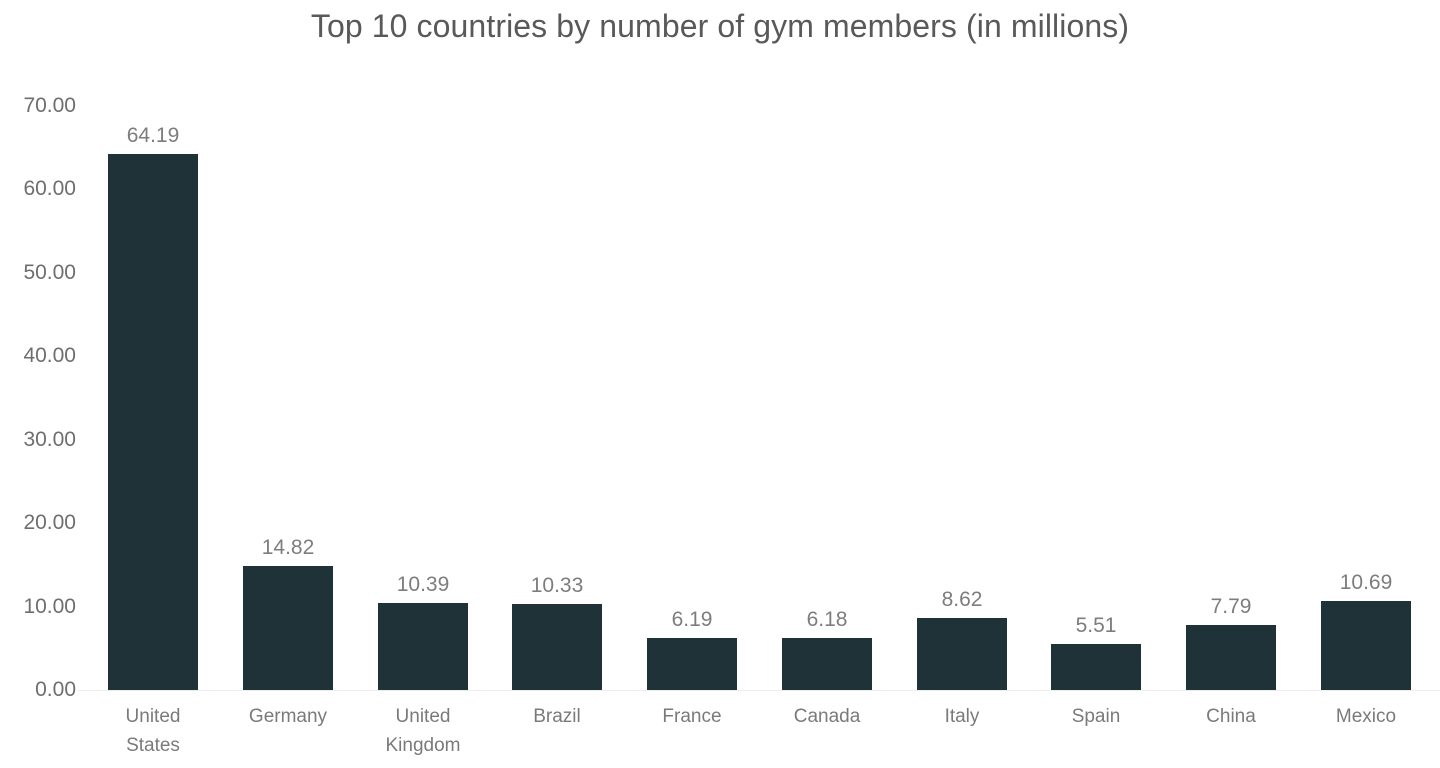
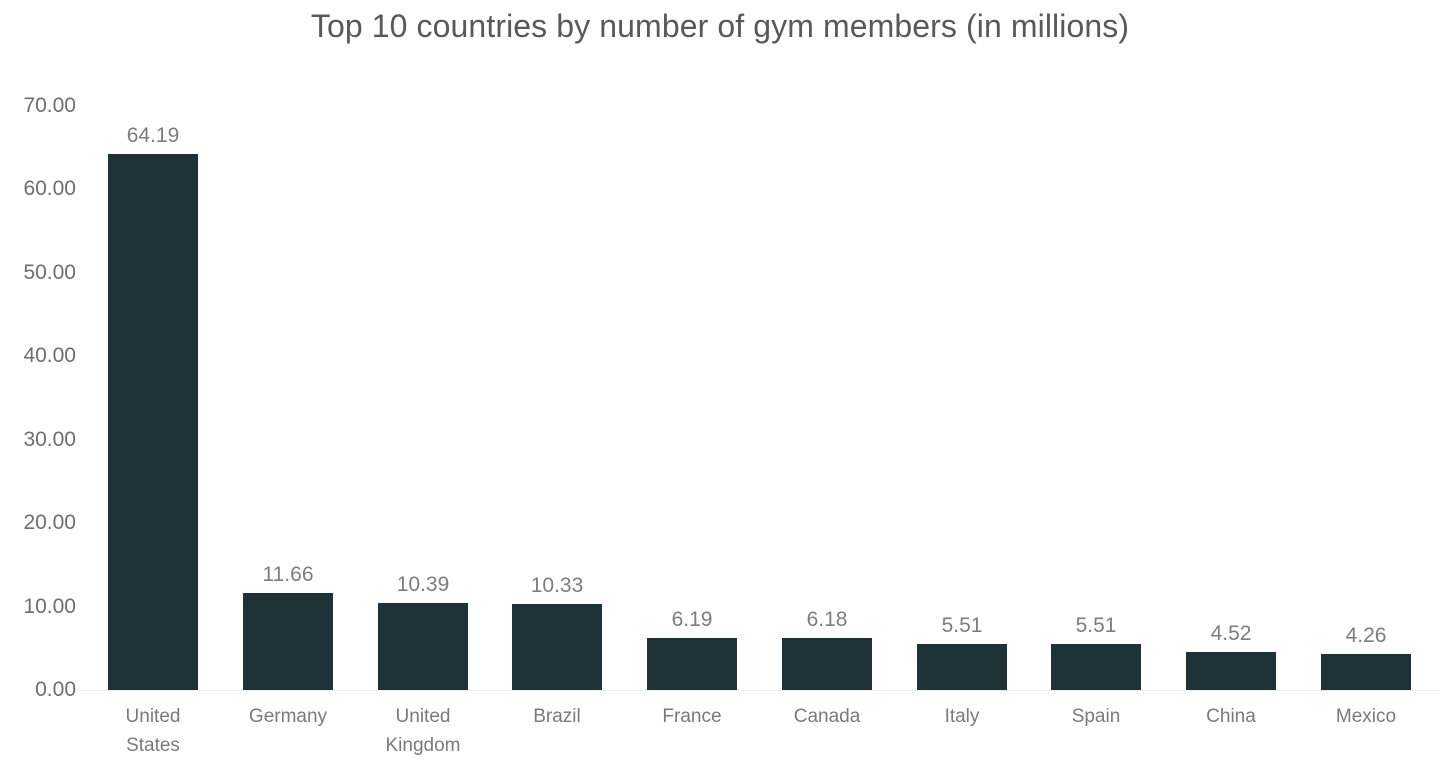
Germany: 14.82 -> 11.66
Italy: 8.62 -> 5.51
China: 7.79 -> 4.52
Mexico: 10.69 -> 4.26
